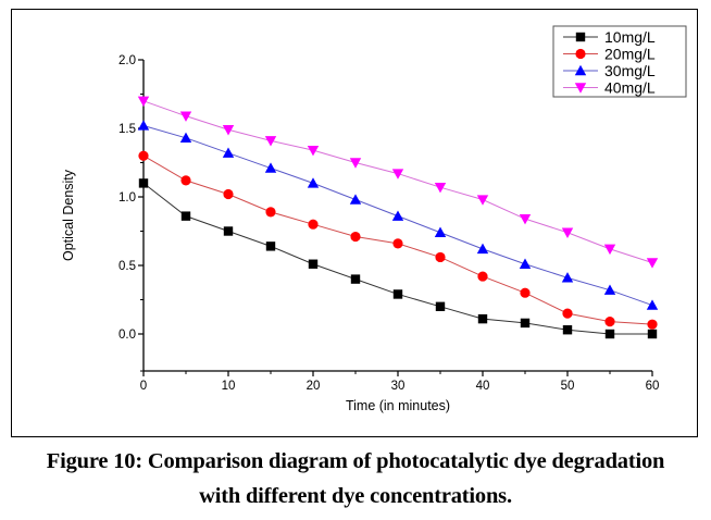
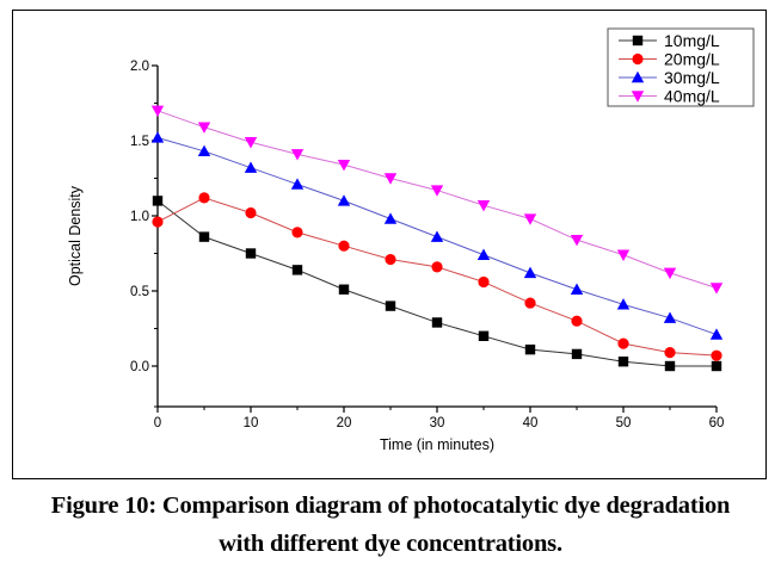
20mg/L/0: 1.30 -> 0.96
